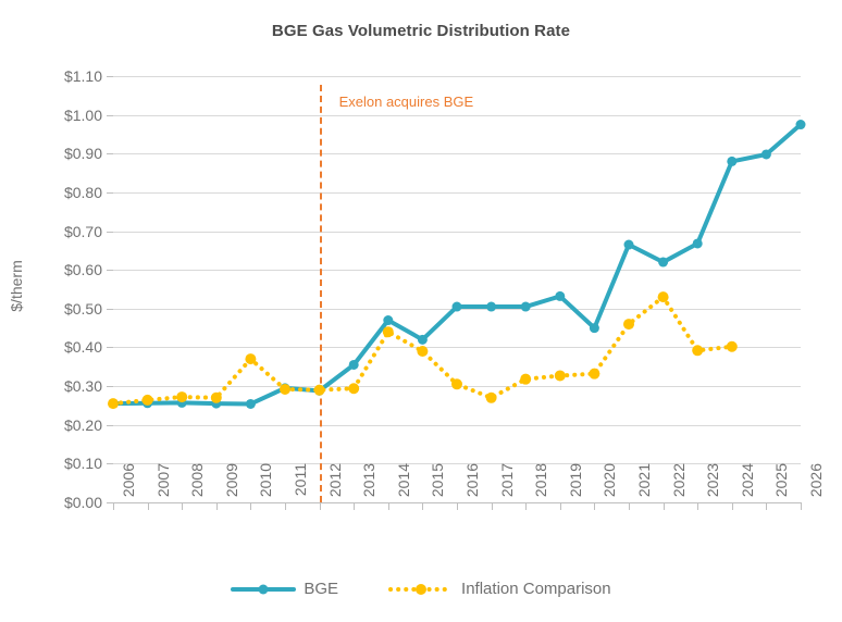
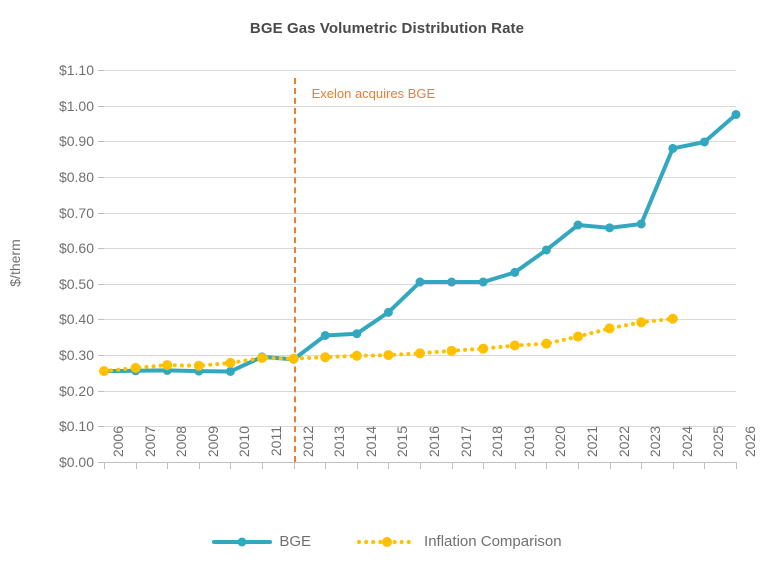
Inflation Comparison/2010: $0.37 -> $0.28
BGE/2014: $0.47 -> $0.36
Inflation Comparison/2014: $0.44 -> $0.30
Inflation Comparison/2015: $0.39 -> $0.30
Inflation Comparison/2017: $0.27 -> $0.31
BGE/2020: $0.45 -> $0.59
Inflation Comparison/2021: $0.46 -> $0.35
BGE/2022: $0.62 -> $0.66
Inflation Comparison/2022: $0.53 -> $0.38
